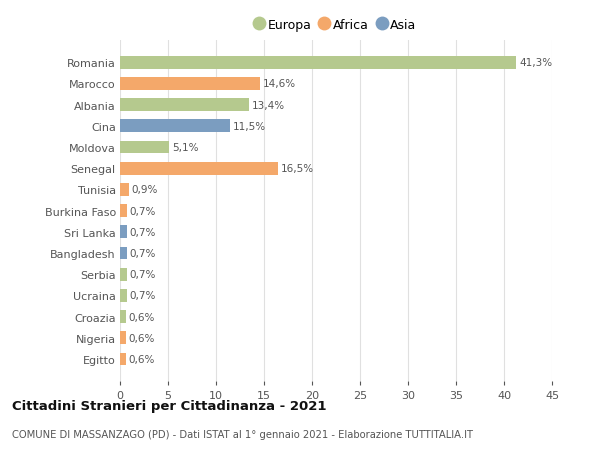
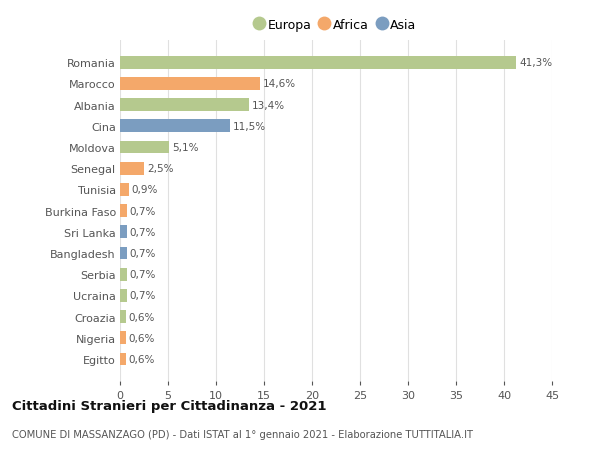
Senegal: 16,5% -> 2,5%
